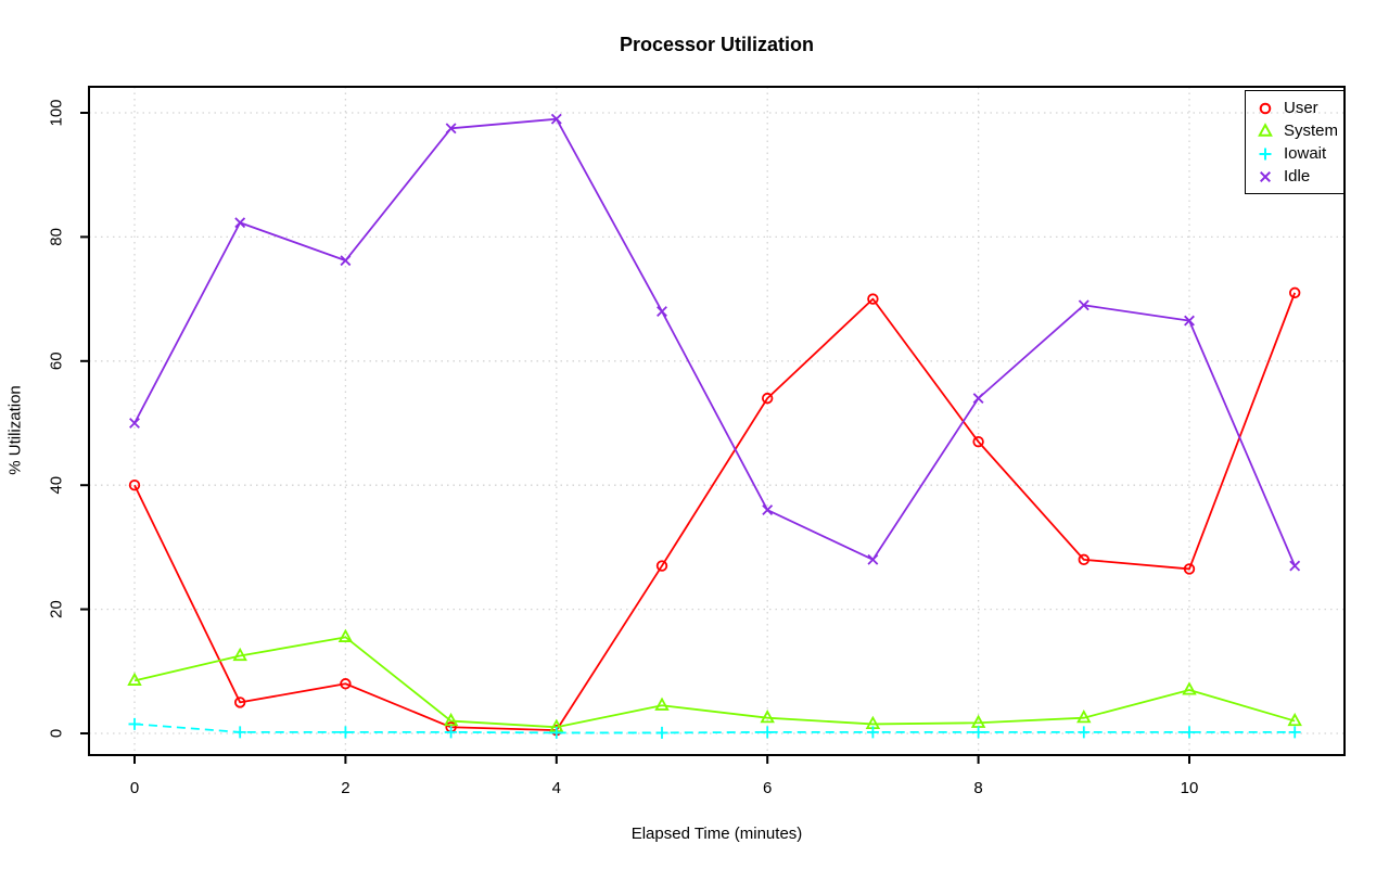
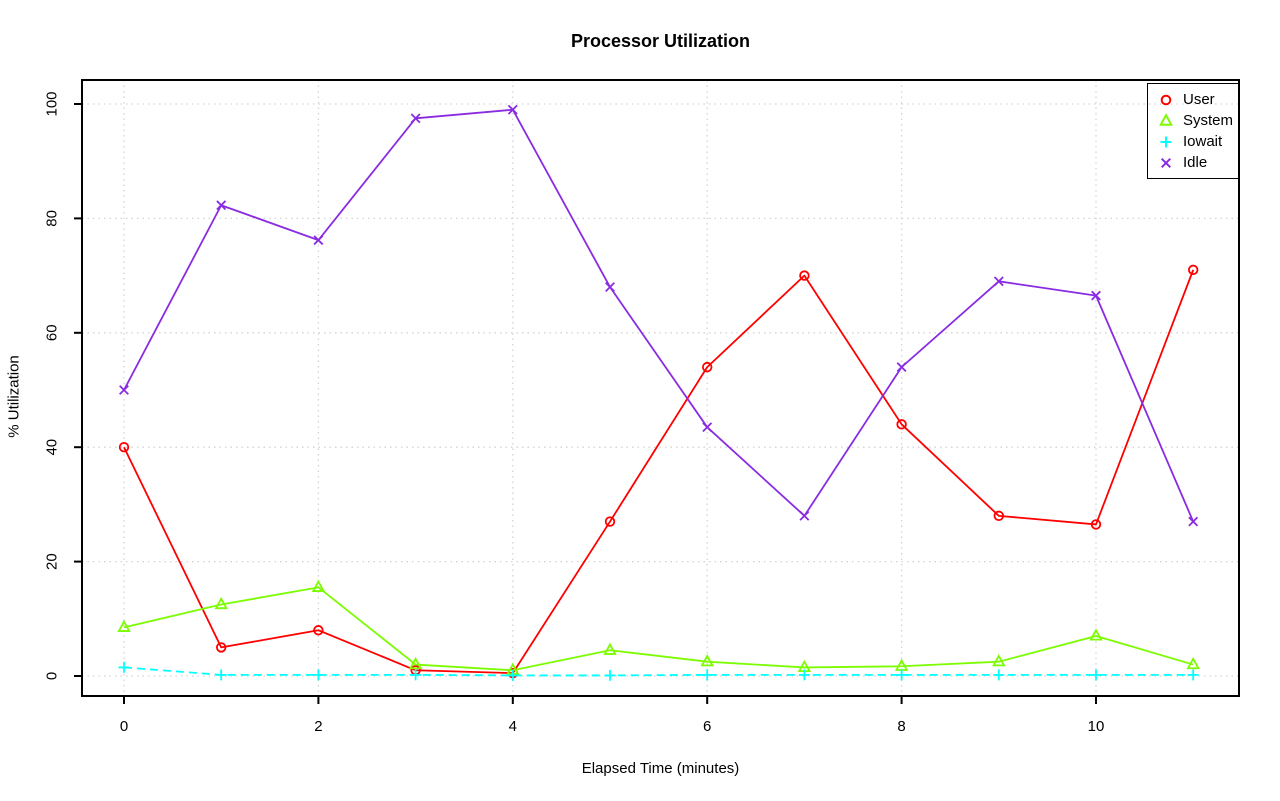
Idle/6: 36 -> 44
User/8: 47 -> 44
